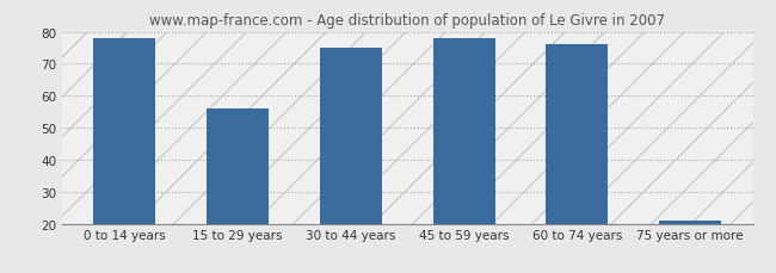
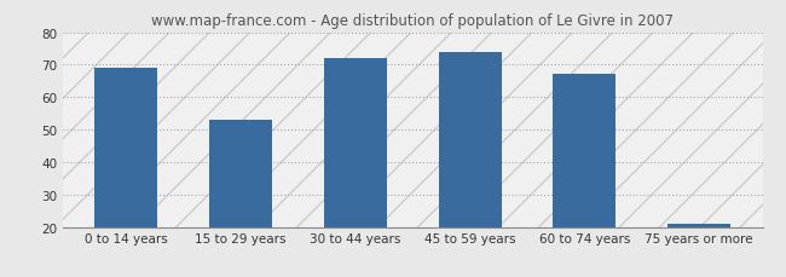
0 to 14 years: 78 -> 69
15 to 29 years: 56 -> 53
30 to 44 years: 75 -> 72
45 to 59 years: 78 -> 74
60 to 74 years: 76 -> 67
